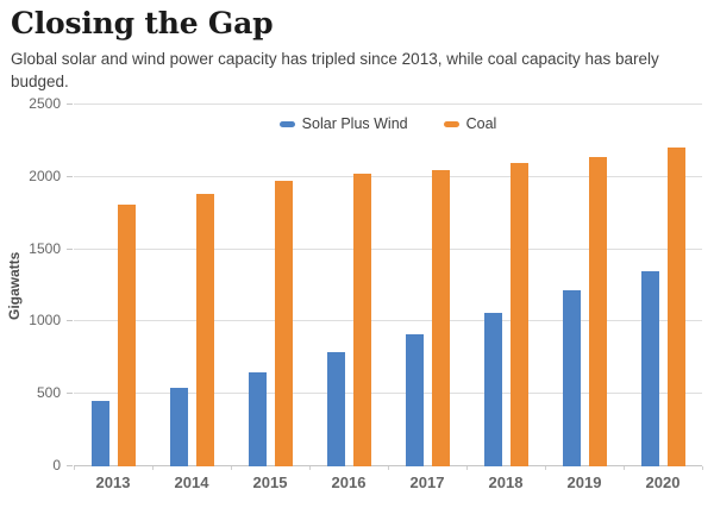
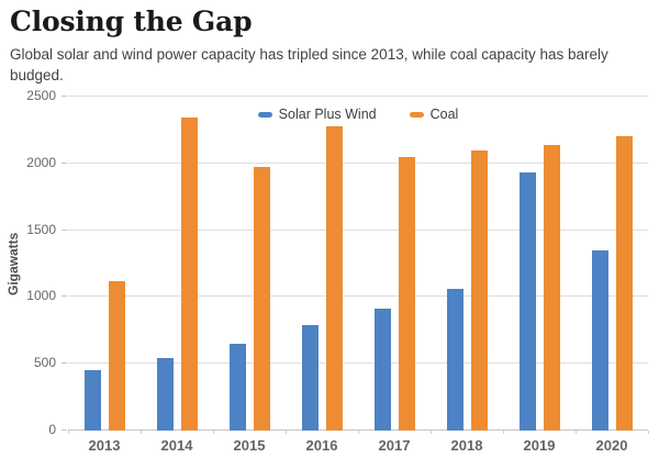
Coal/2013: 1810 -> 1120
Coal/2014: 1880 -> 2340
Coal/2016: 2020 -> 2280
Solar Plus Wind/2019: 1220 -> 1930
